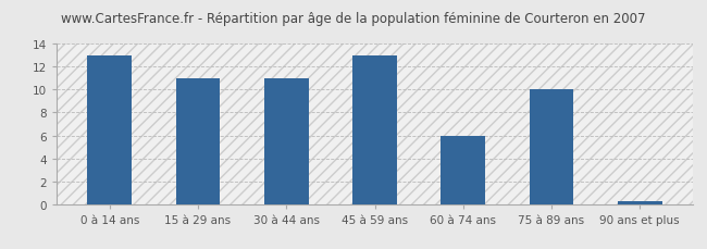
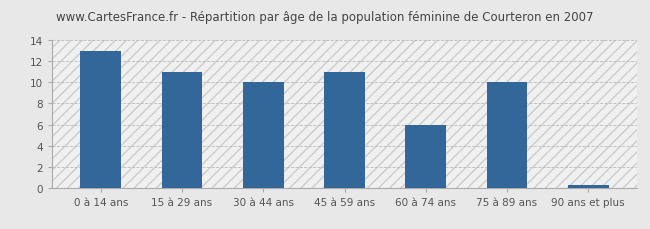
30 à 44 ans: 11.0 -> 10.0
45 à 59 ans: 13.0 -> 11.0
